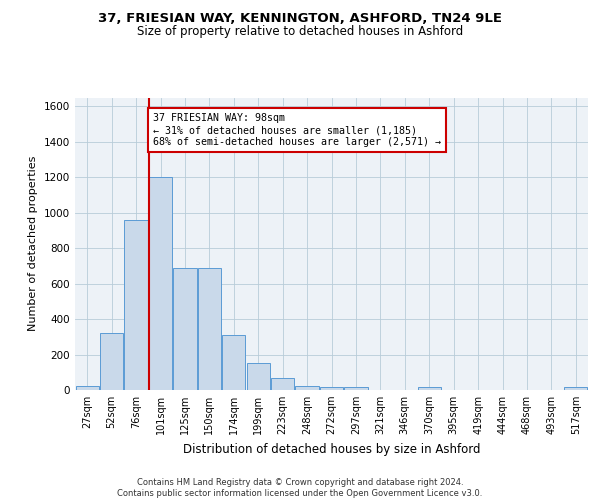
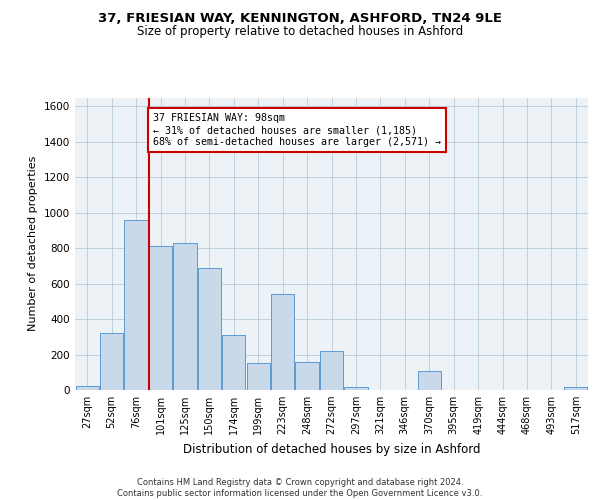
101sqm: 1200 -> 810
125sqm: 690 -> 830
223sqm: 60 -> 540
248sqm: 20 -> 160
272sqm: 20 -> 220
370sqm: 20 -> 110
